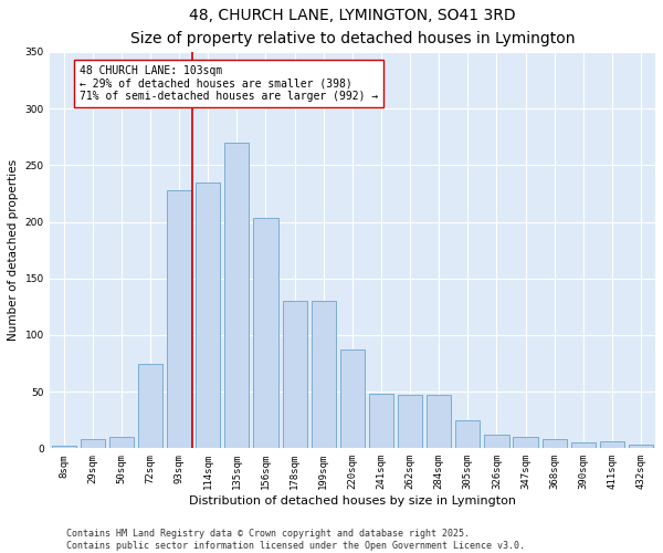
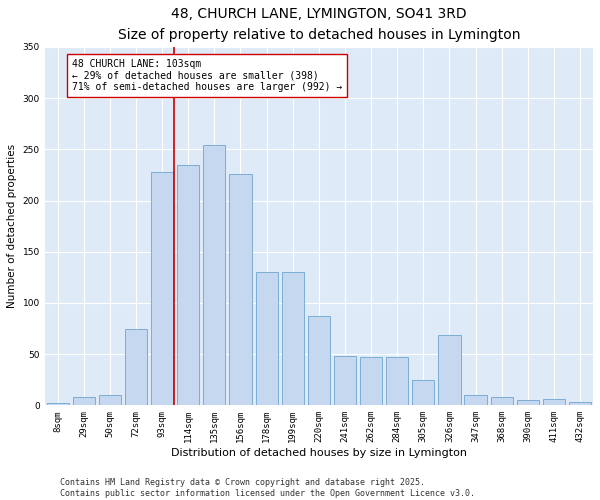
135sqm: 270 -> 254
156sqm: 203 -> 226
326sqm: 12 -> 69
